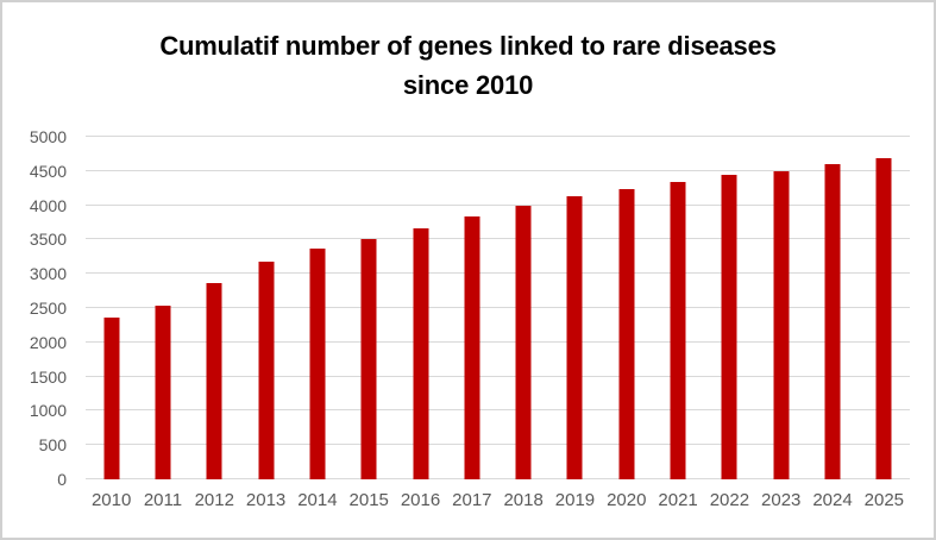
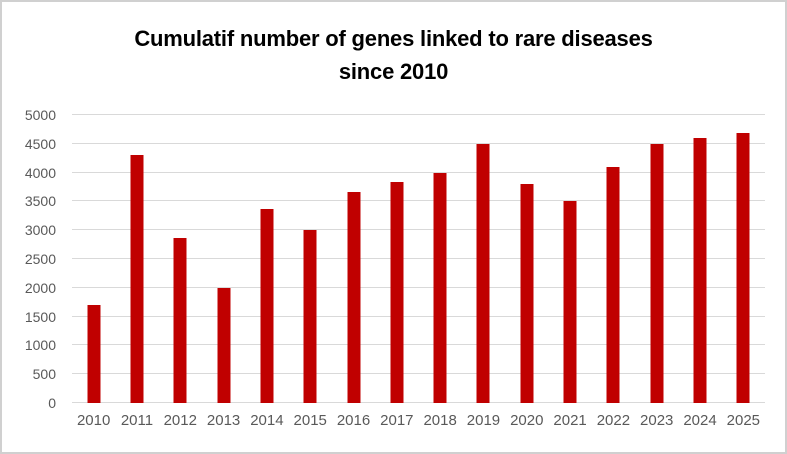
2010: 2400 -> 1700
2011: 2500 -> 4300
2013: 3200 -> 2000
2015: 3500 -> 3000
2019: 4100 -> 4500
2020: 4200 -> 3800
2021: 4300 -> 3500
2022: 4400 -> 4100
